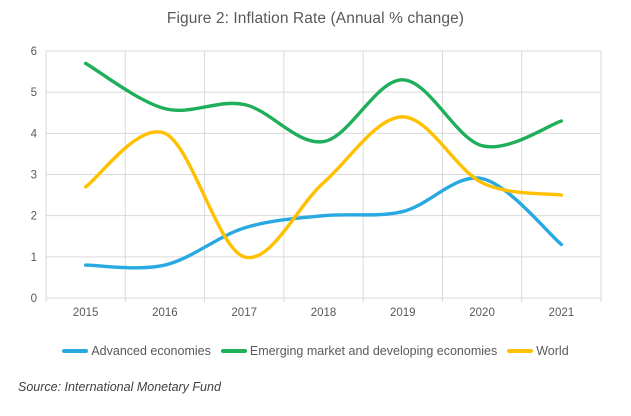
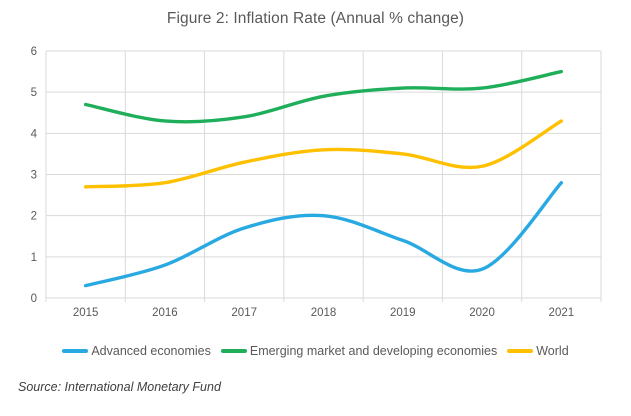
Advanced economies/2015: 0.8 -> 0.3
Emerging market and developing economies/2015: 5.7 -> 4.7
Emerging market and developing economies/2016: 4.6 -> 4.3
World/2016: 4.0 -> 2.8
Emerging market and developing economies/2017: 4.7 -> 4.4
World/2017: 1.0 -> 3.3
Emerging market and developing economies/2018: 3.8 -> 4.9
World/2018: 2.8 -> 3.6
Advanced economies/2019: 2.1 -> 1.4
Emerging market and developing economies/2019: 5.3 -> 5.1
World/2019: 4.4 -> 3.5
Advanced economies/2020: 2.9 -> 0.7
Emerging market and developing economies/2020: 3.7 -> 5.1
World/2020: 2.8 -> 3.2
Advanced economies/2021: 1.3 -> 2.8
Emerging market and developing economies/2021: 4.3 -> 5.5
World/2021: 2.5 -> 4.3
